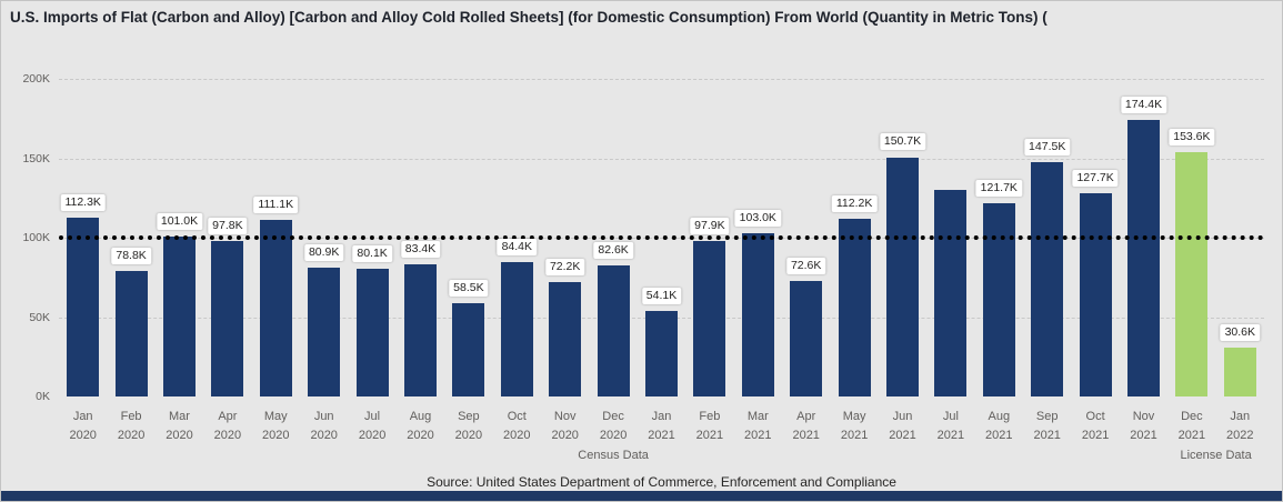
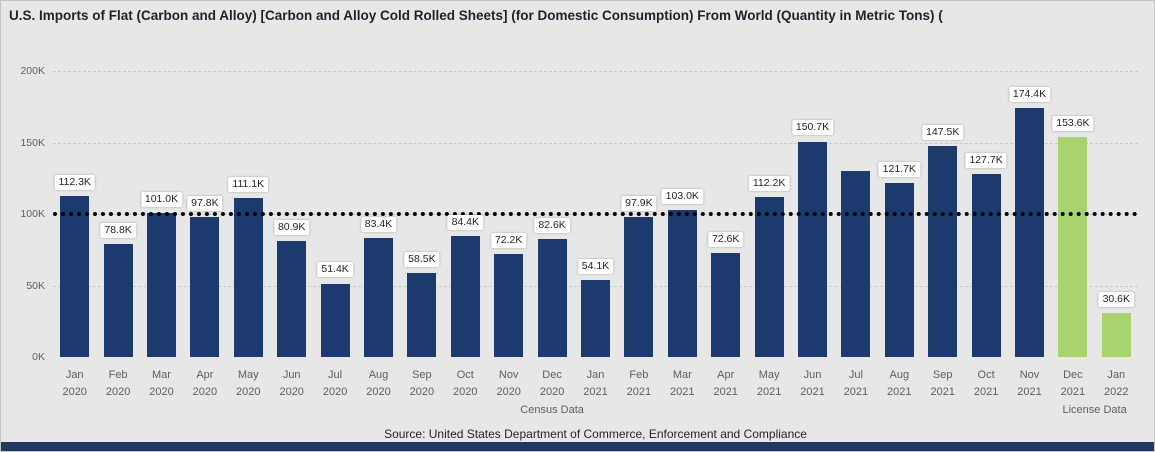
Jul 2020: 80.1K -> 51.4K
